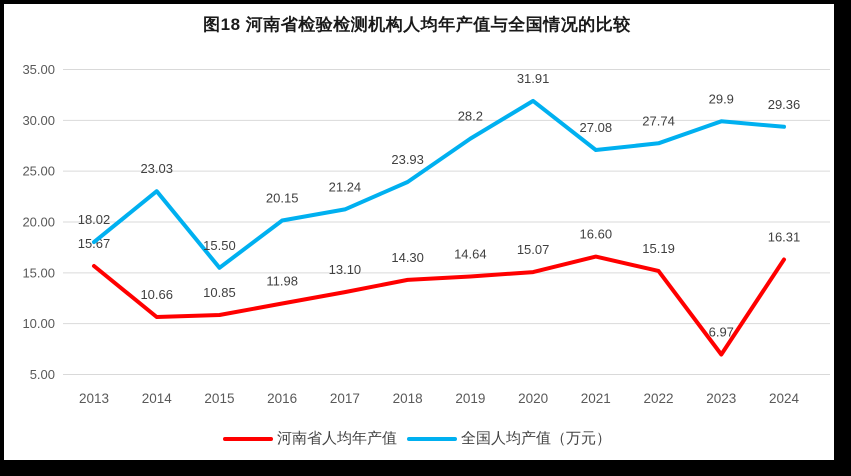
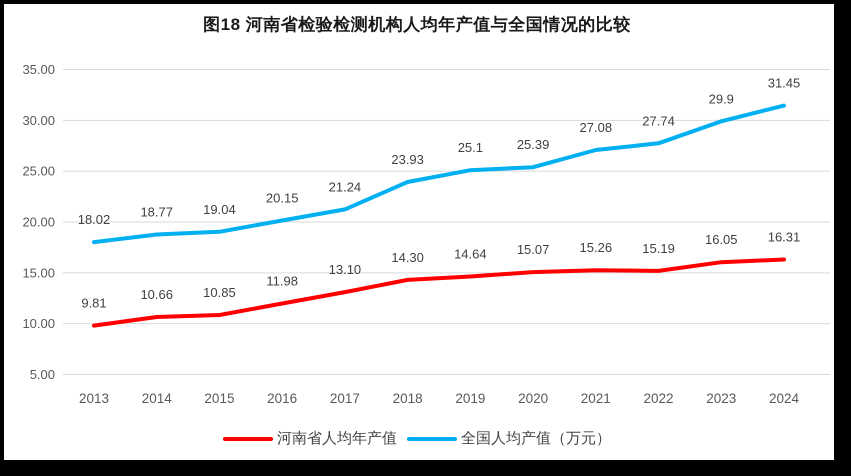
河南省人均年产值/2013: 15.67 -> 9.81
全国人均产值（万元）/2014: 23.03 -> 18.77
全国人均产值（万元）/2015: 15.50 -> 19.04
全国人均产值（万元）/2019: 28.2 -> 25.1
全国人均产值（万元）/2020: 31.91 -> 25.39
河南省人均年产值/2021: 16.60 -> 15.26
河南省人均年产值/2023: 6.97 -> 16.05
全国人均产值（万元）/2024: 29.36 -> 31.45
